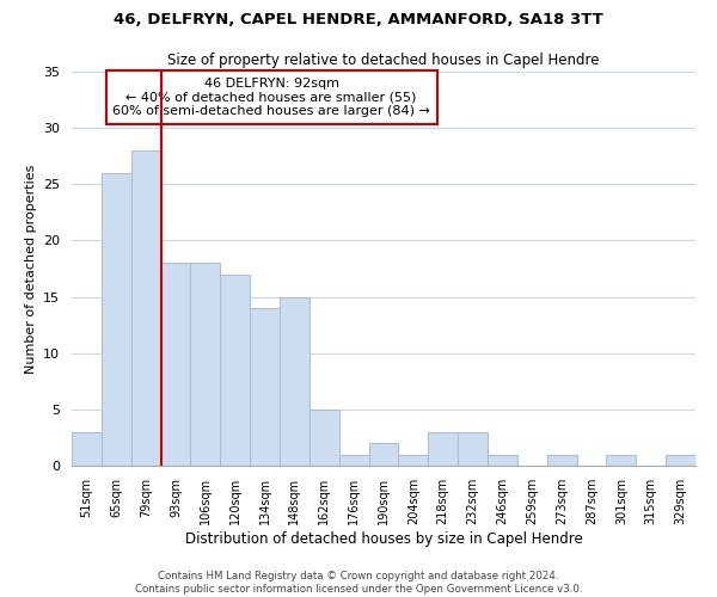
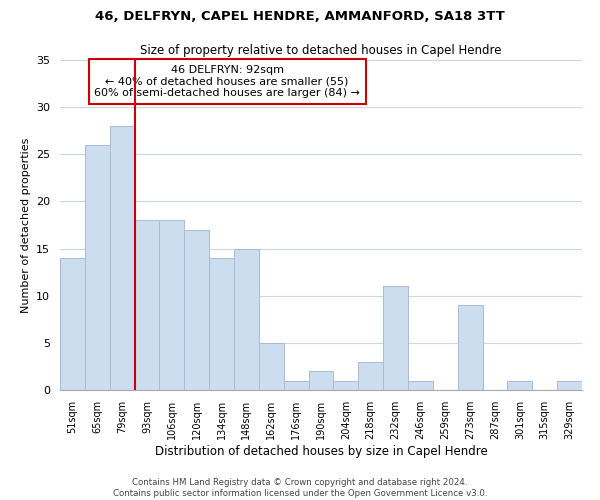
51sqm: 3 -> 14
232sqm: 3 -> 11
273sqm: 1 -> 9
